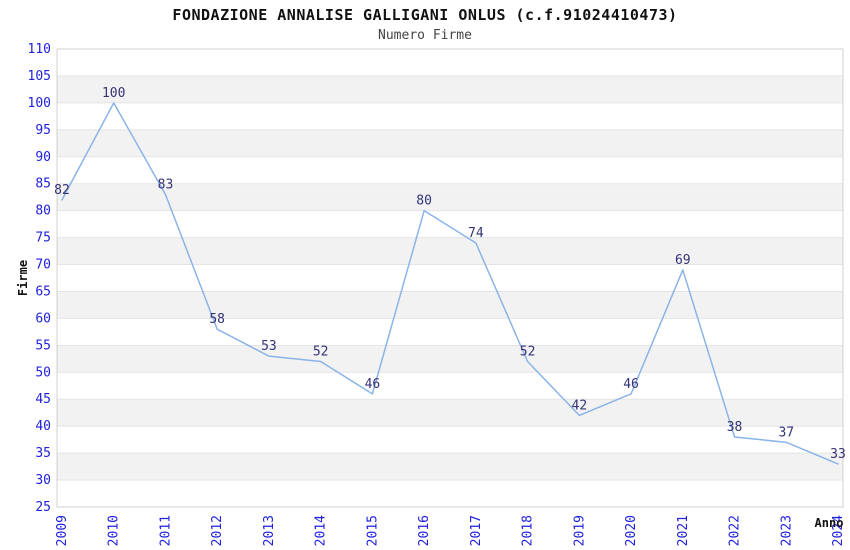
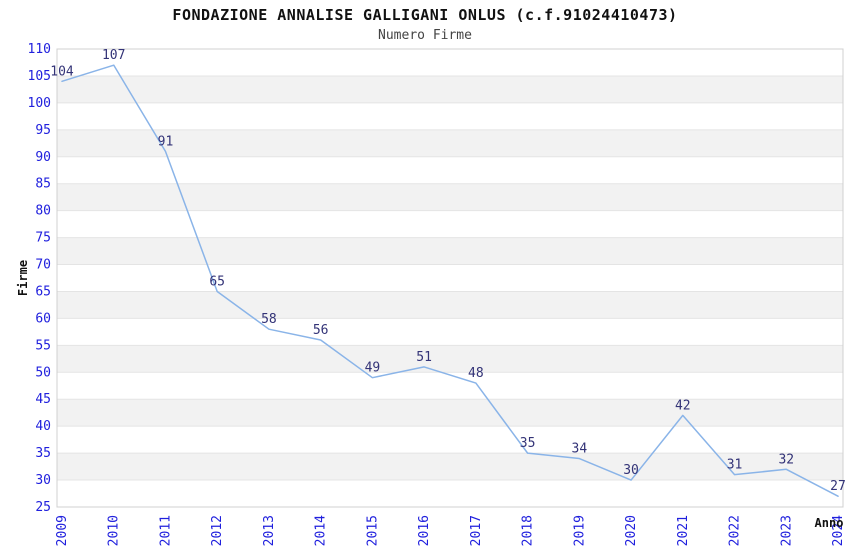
2009: 82 -> 104
2010: 100 -> 107
2011: 83 -> 91
2012: 58 -> 65
2013: 53 -> 58
2014: 52 -> 56
2015: 46 -> 49
2016: 80 -> 51
2017: 74 -> 48
2018: 52 -> 35
2019: 42 -> 34
2020: 46 -> 30
2021: 69 -> 42
2022: 38 -> 31
2023: 37 -> 32
2024: 33 -> 27
